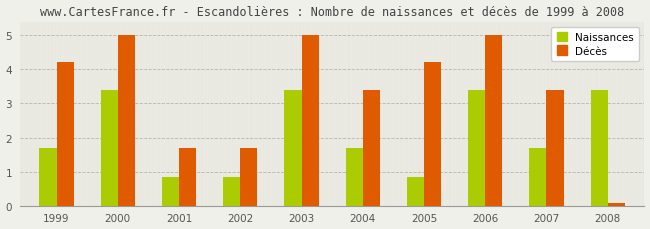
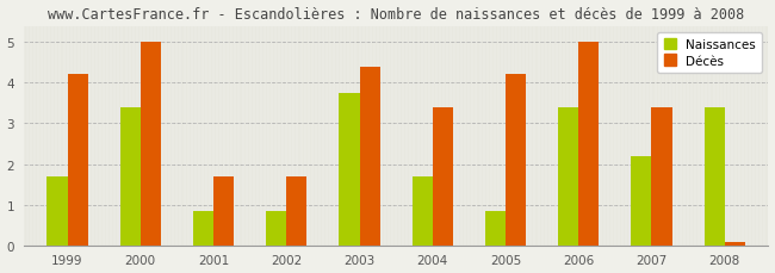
Naissances/2003: 3.40 -> 3.75
Décès/2003: 5.00 -> 4.40
Naissances/2007: 1.70 -> 2.20
